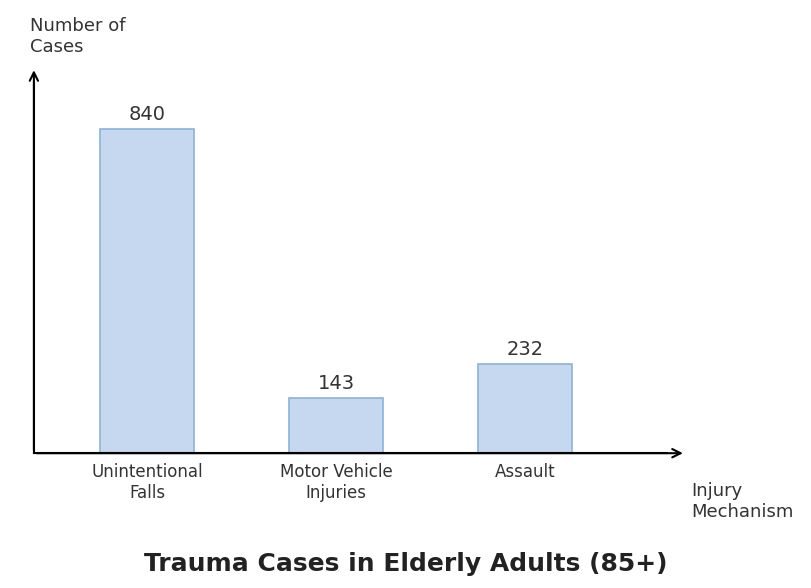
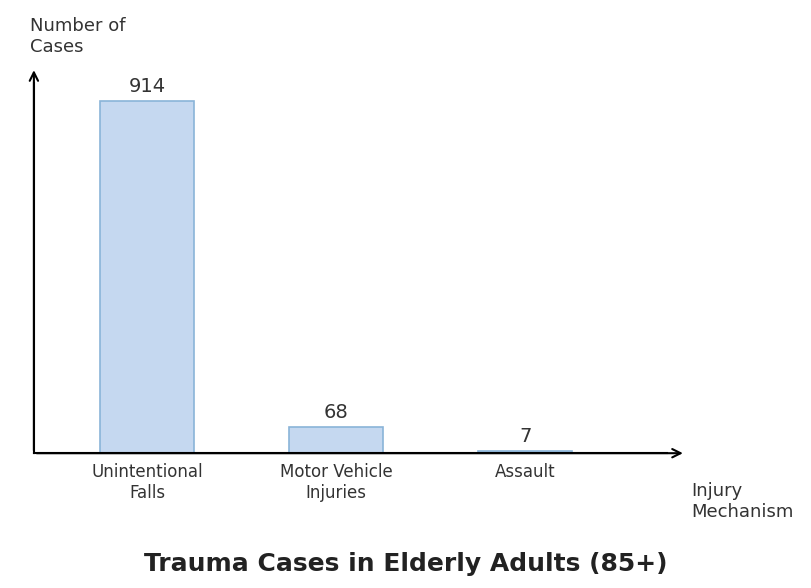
Unintentional Falls: 840 -> 914
Motor Vehicle Injuries: 143 -> 68
Assault: 232 -> 7
